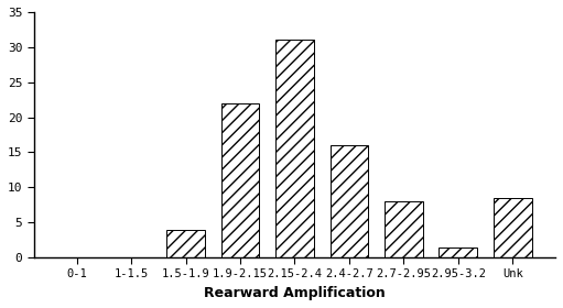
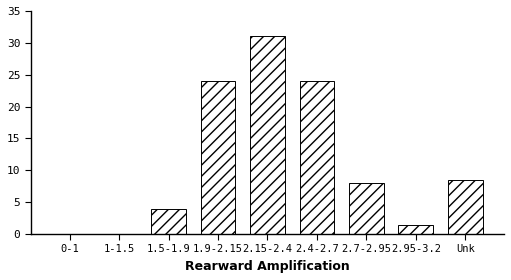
1.9-2.15: 22.0 -> 24.0
2.4-2.7: 16.0 -> 24.0
